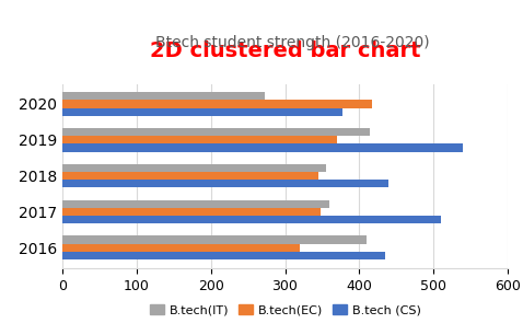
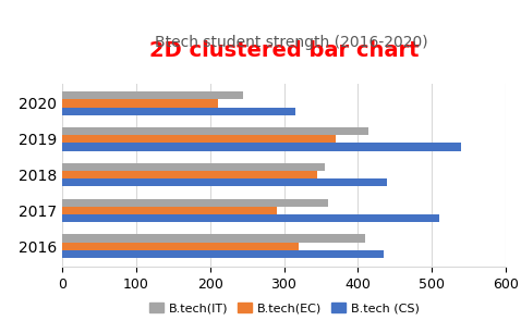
B.tech(IT)/2020: 272 -> 245
B.tech(EC)/2020: 418 -> 210
B.tech (CS)/2020: 378 -> 315
B.tech(EC)/2017: 348 -> 290
